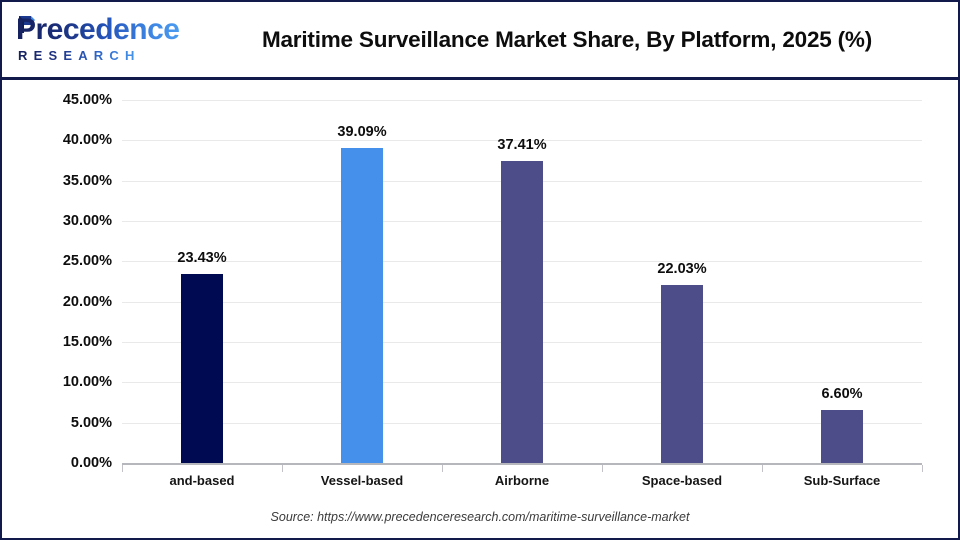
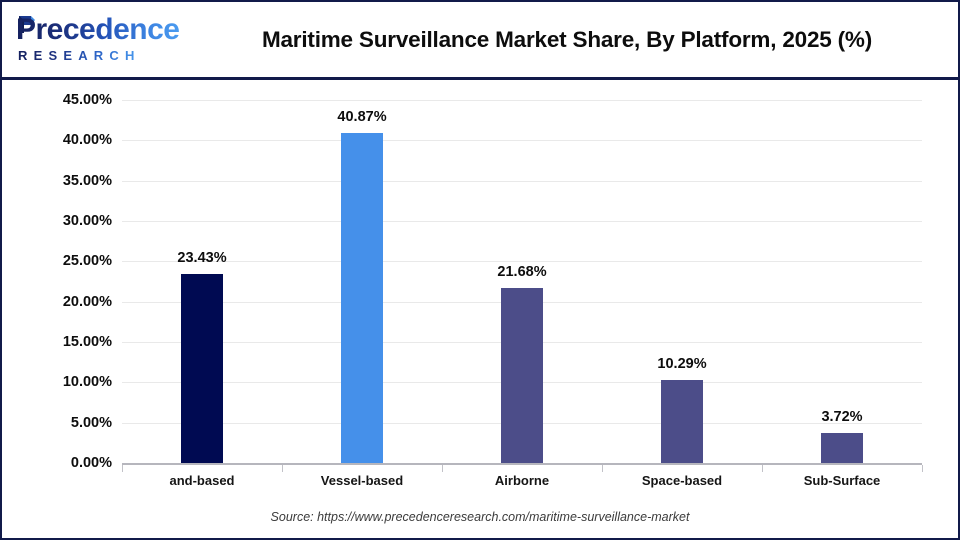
Vessel-based: 39.09% -> 40.87%
Airborne: 37.41% -> 21.68%
Space-based: 22.03% -> 10.29%
Sub-Surface: 6.60% -> 3.72%
